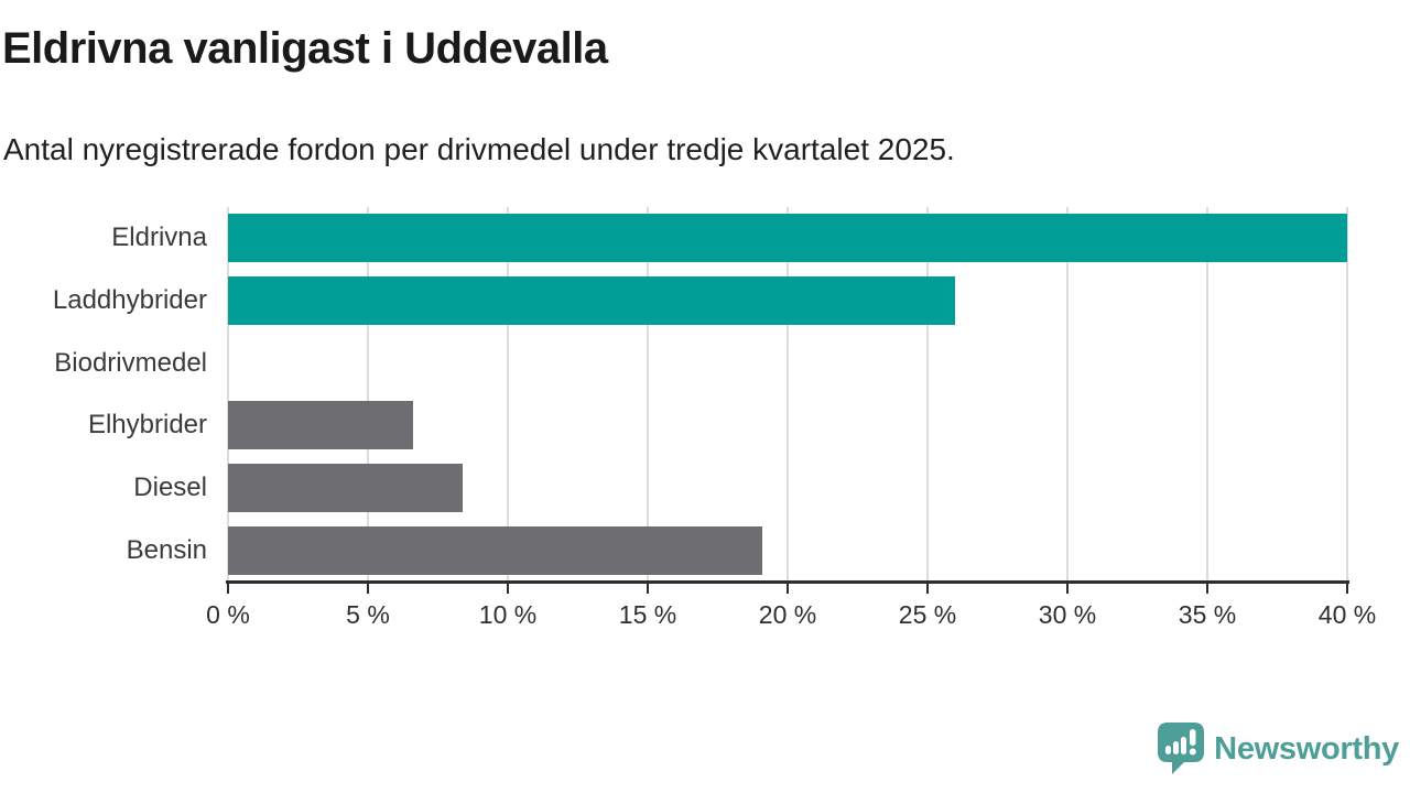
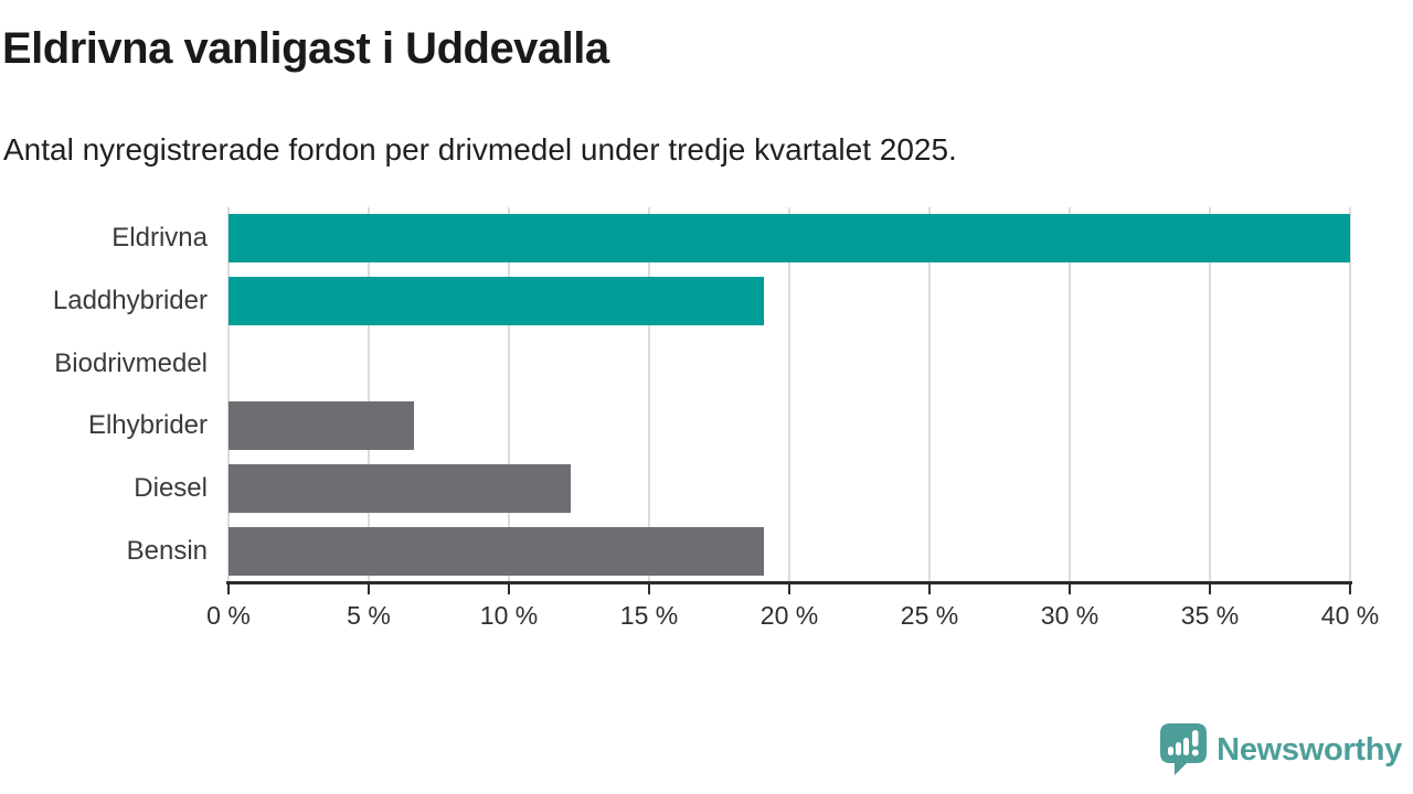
Laddhybrider: 26.0% -> 19.1%
Diesel: 8.4% -> 12.2%
